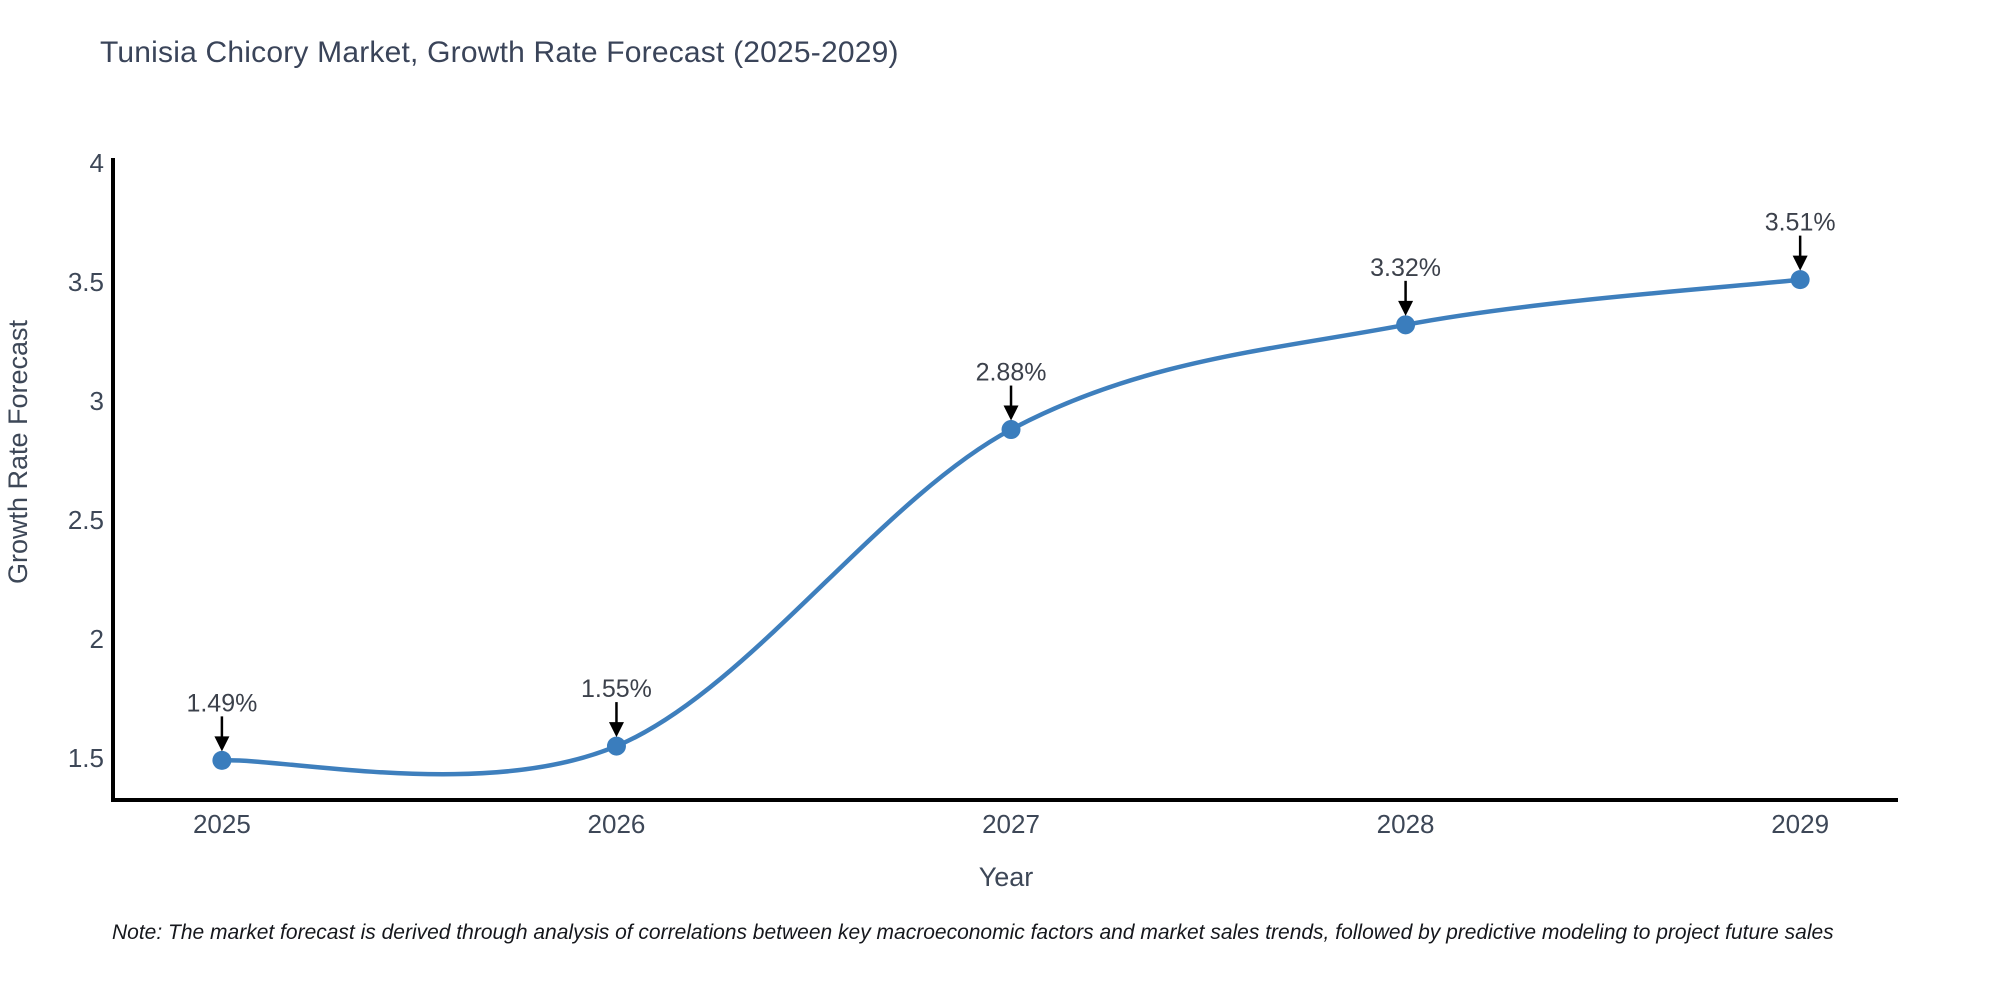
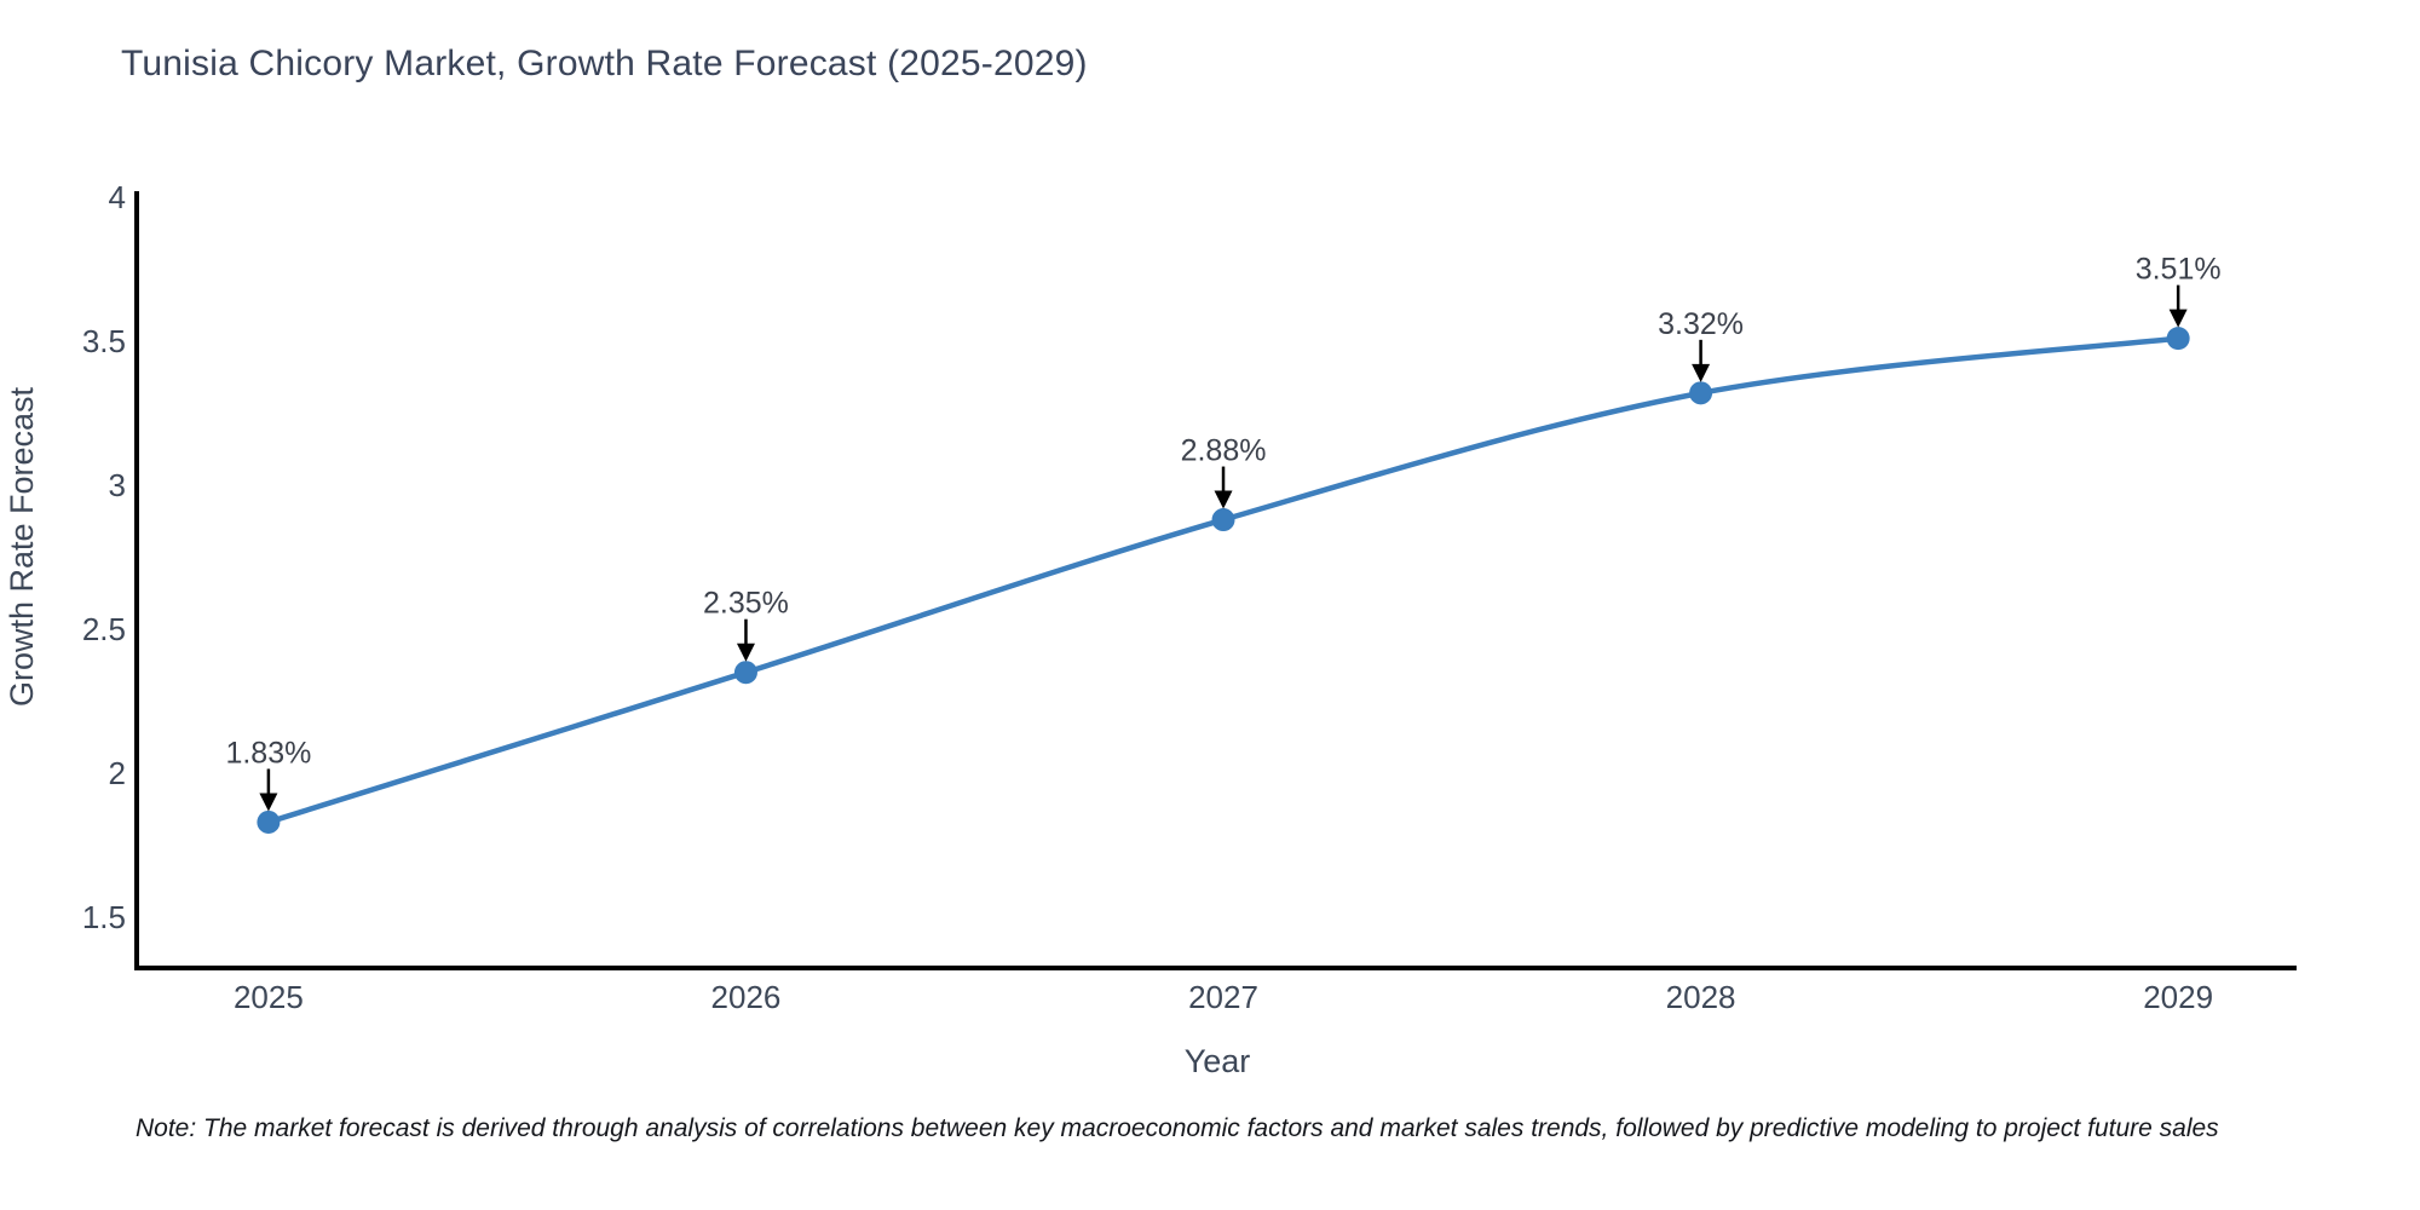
2025: 1.49% -> 1.83%
2026: 1.55% -> 2.35%
